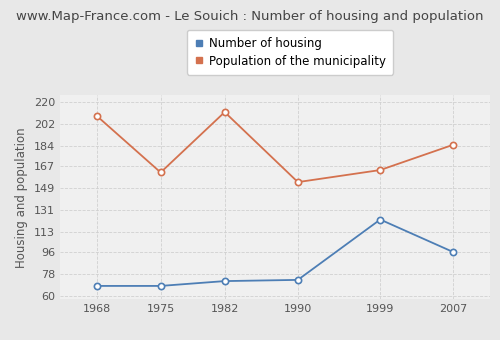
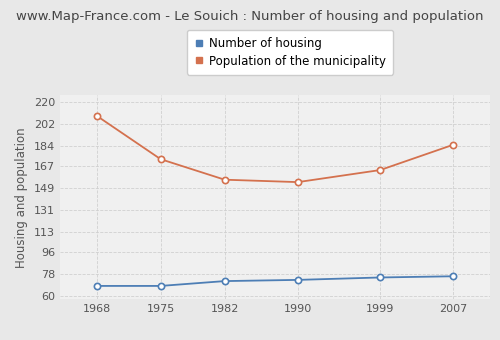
Population of the municipality/1975: 162 -> 173
Population of the municipality/1982: 212 -> 156
Number of housing/1999: 123 -> 75
Number of housing/2007: 96 -> 76
